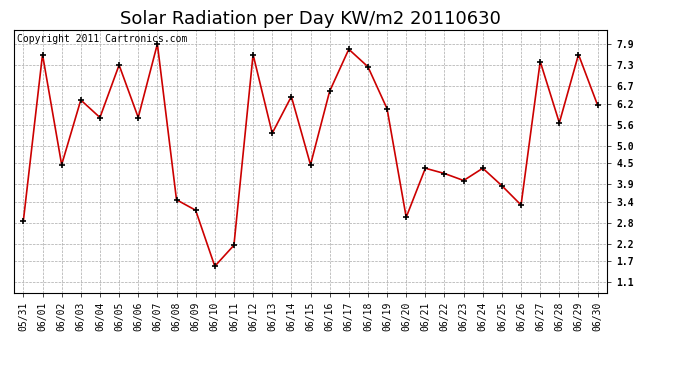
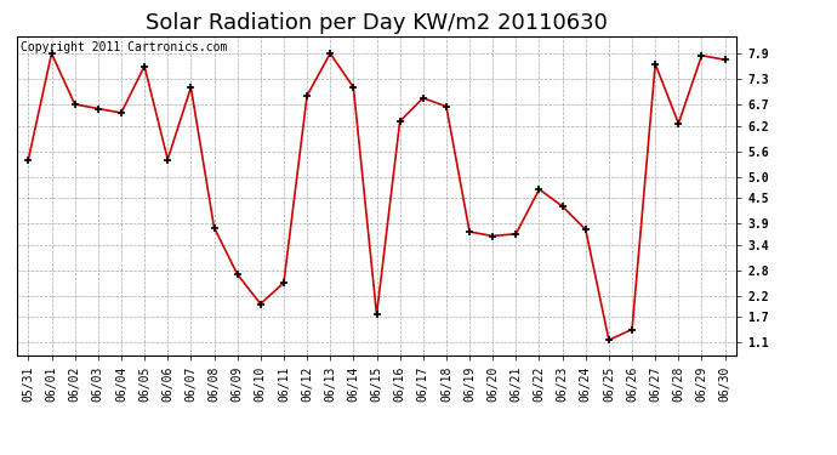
05/31: 2.85 -> 5.40
06/01: 7.60 -> 7.90
06/02: 4.45 -> 6.70
06/03: 6.30 -> 6.60
06/04: 5.80 -> 6.50
06/05: 7.30 -> 7.60
06/06: 5.80 -> 5.40
06/07: 7.90 -> 7.10
06/08: 3.45 -> 3.80
06/09: 3.15 -> 2.70
06/10: 1.55 -> 2.00
06/11: 2.15 -> 2.50
06/12: 7.60 -> 6.90
06/13: 5.35 -> 7.90
06/14: 6.40 -> 7.10
06/15: 4.45 -> 1.75
06/16: 6.55 -> 6.30
06/17: 7.75 -> 6.85
06/18: 7.25 -> 6.65
06/19: 6.05 -> 3.70
06/20: 2.95 -> 3.60
06/21: 4.35 -> 3.65
06/22: 4.20 -> 4.70
06/23: 4.00 -> 4.30
06/24: 4.35 -> 3.75
06/25: 3.85 -> 1.15
06/26: 3.30 -> 1.40
06/27: 7.40 -> 7.65
06/28: 5.65 -> 6.25
06/29: 7.60 -> 7.85
06/30: 6.15 -> 7.75
